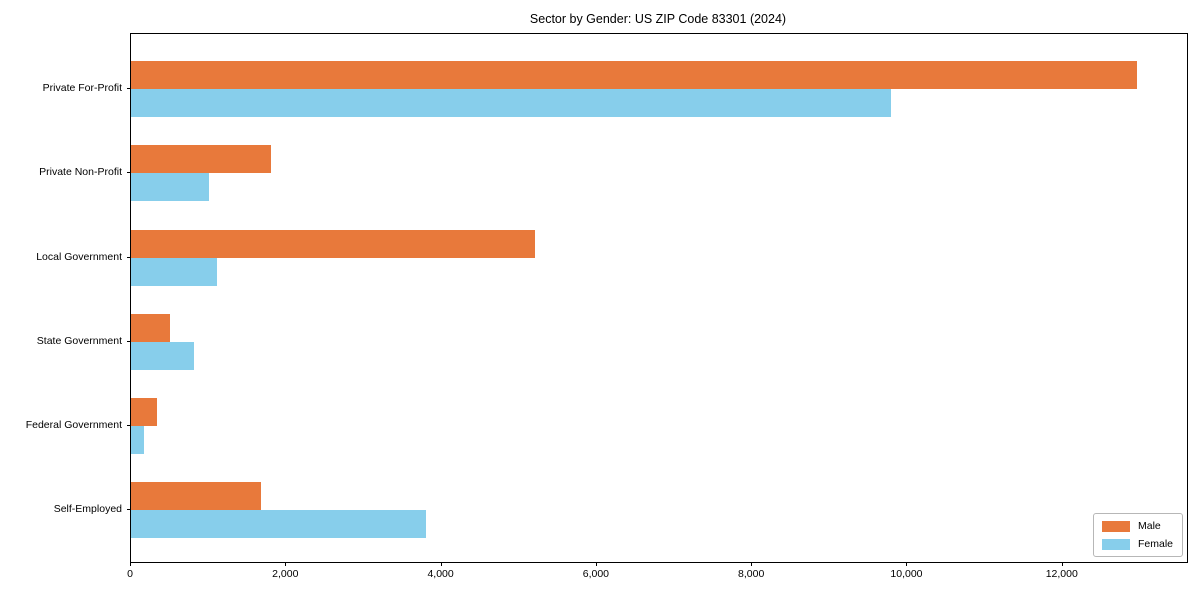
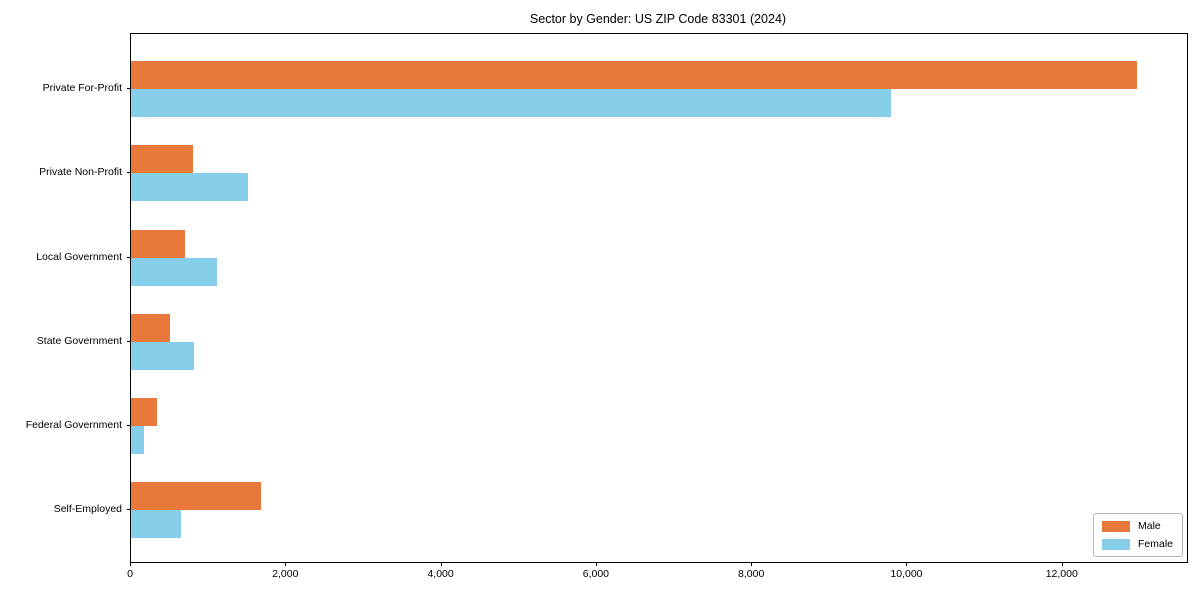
Male/Private Non-Profit: 1800 -> 800
Female/Private Non-Profit: 1000 -> 1500
Male/Local Government: 5200 -> 700
Female/Self-Employed: 3800 -> 600
